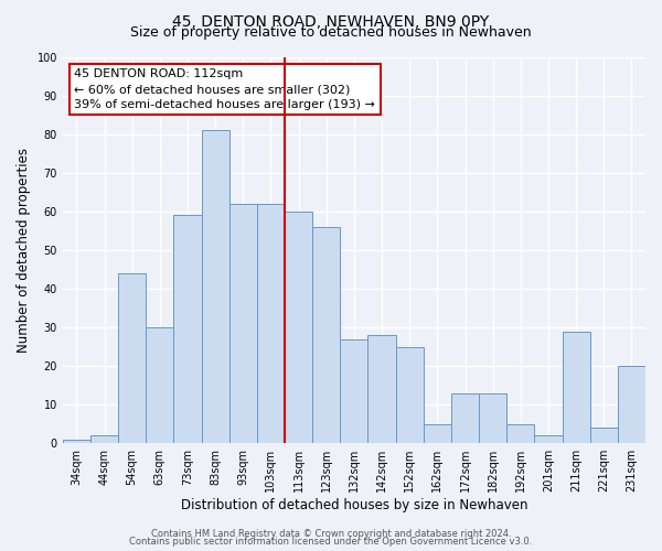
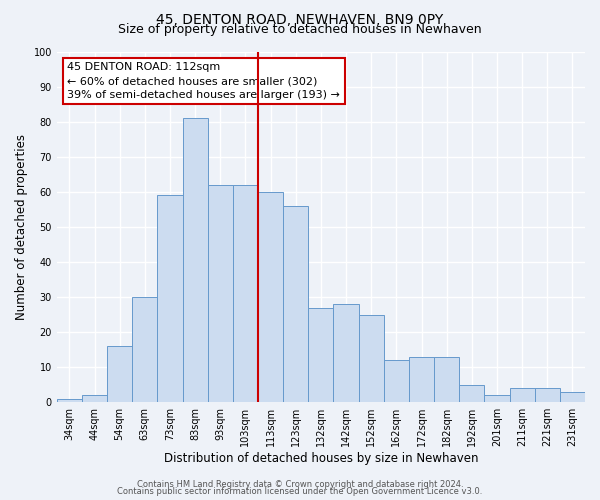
54sqm: 44 -> 16
162sqm: 5 -> 12
211sqm: 29 -> 4
231sqm: 20 -> 3
